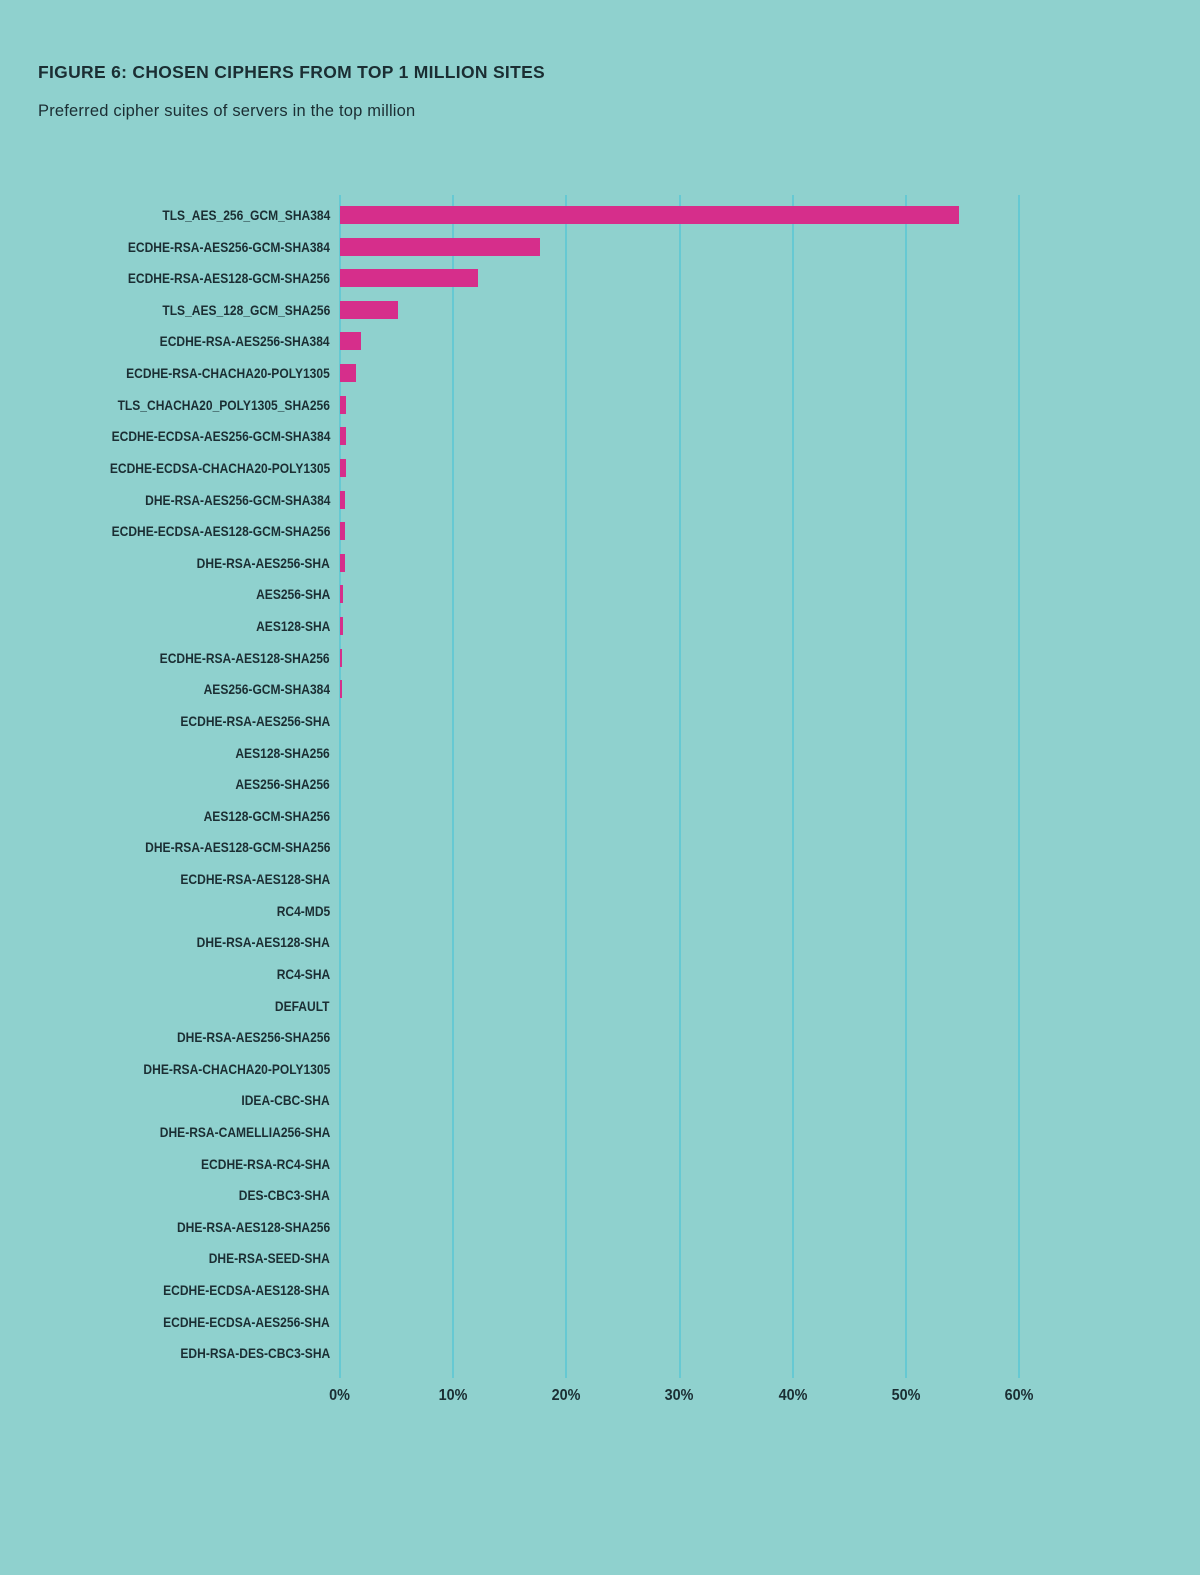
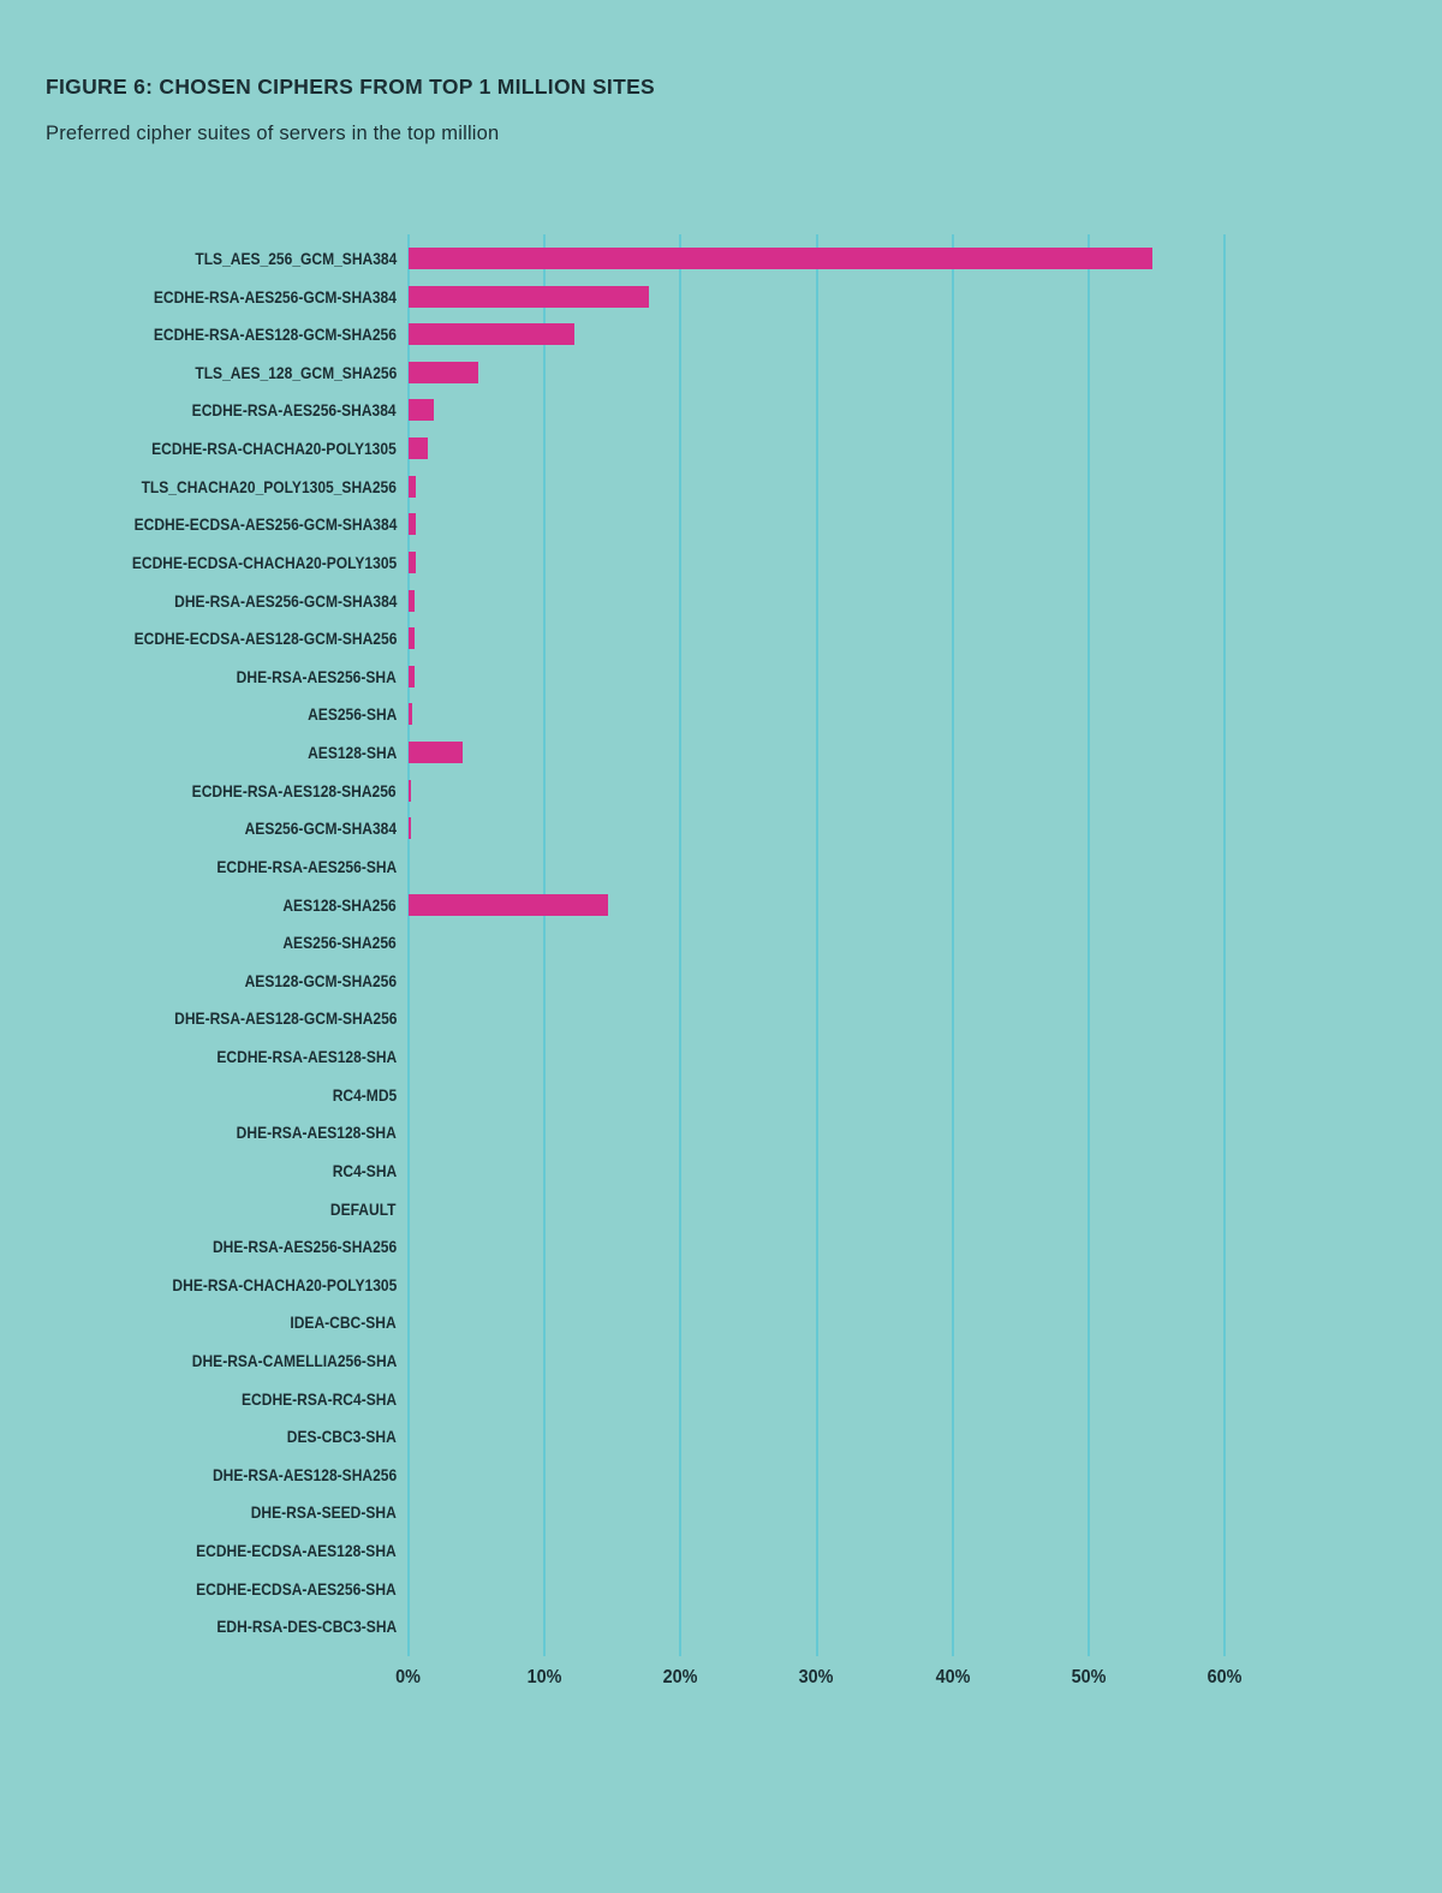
AES128-SHA: 0.2% -> 4.0%
AES128-SHA256: 0.1% -> 14.7%
